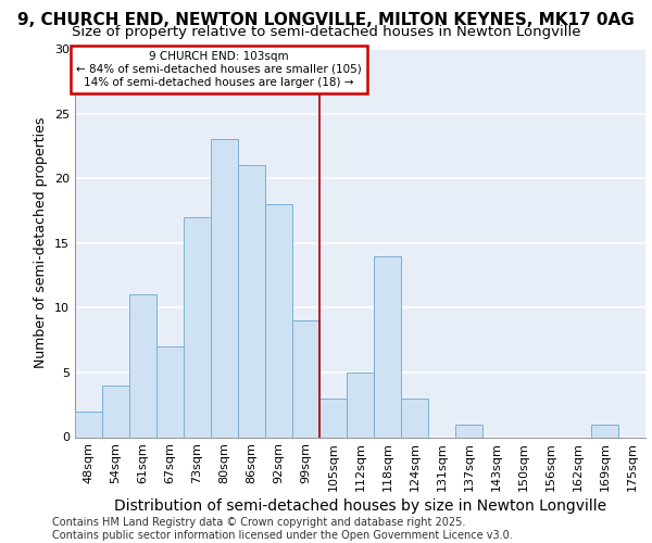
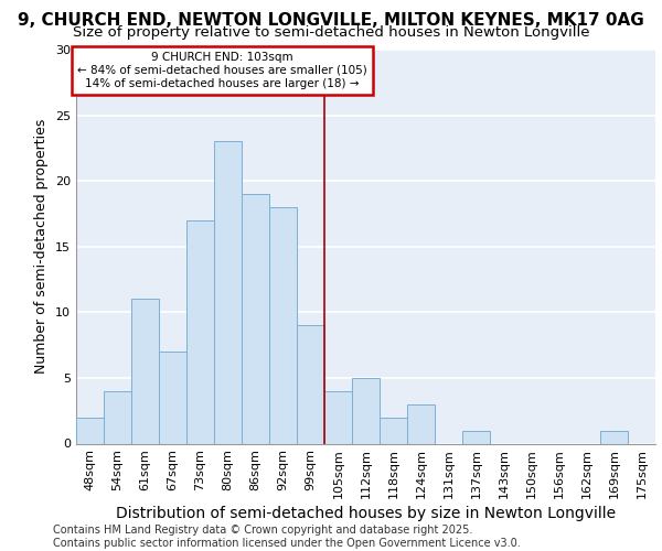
86sqm: 21 -> 19
105sqm: 3 -> 4
118sqm: 14 -> 2
